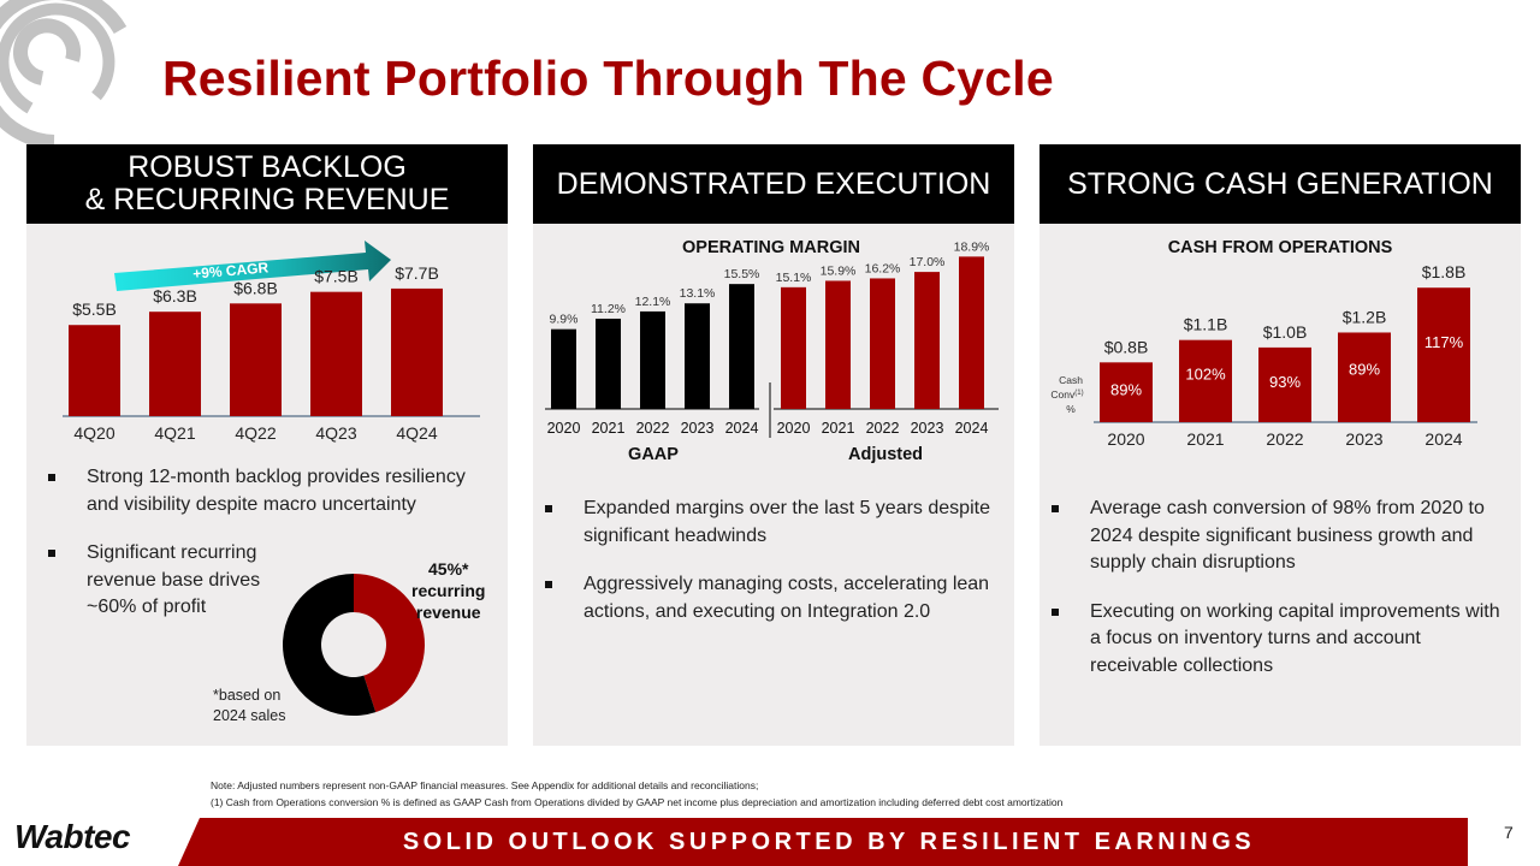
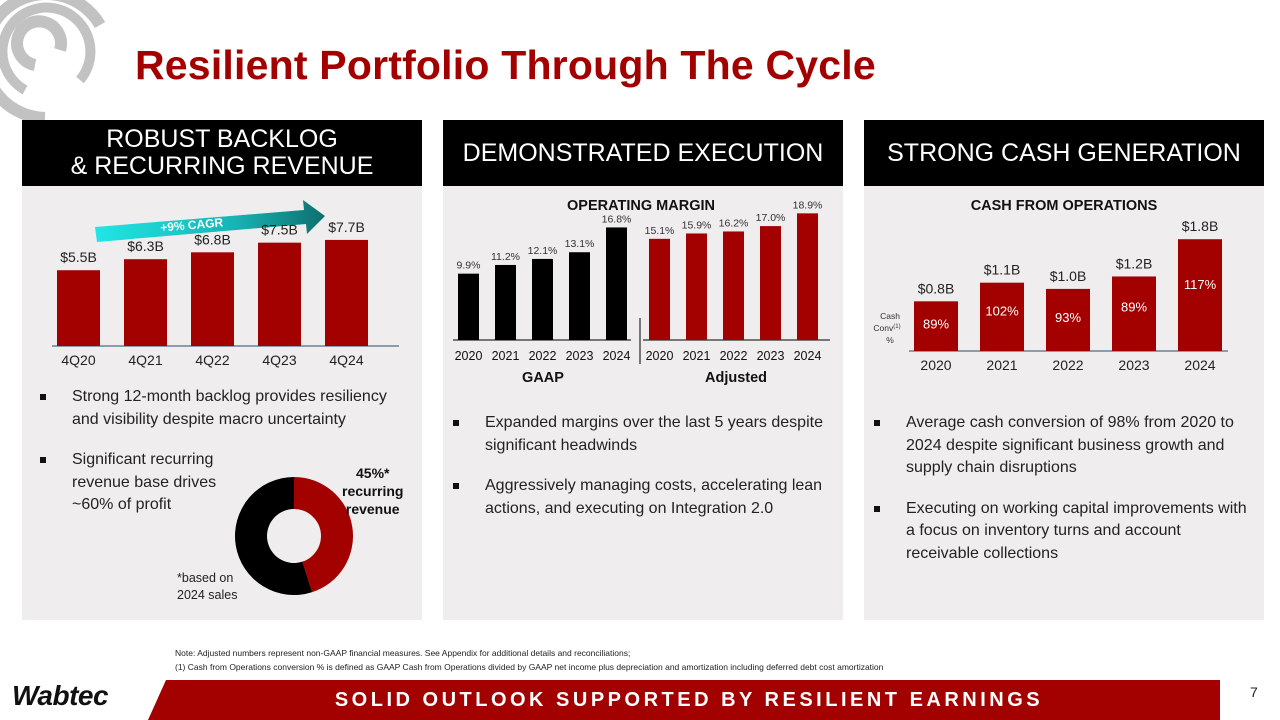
OPERATING MARGIN/GAAP/2024: 15.5% -> 16.8%
